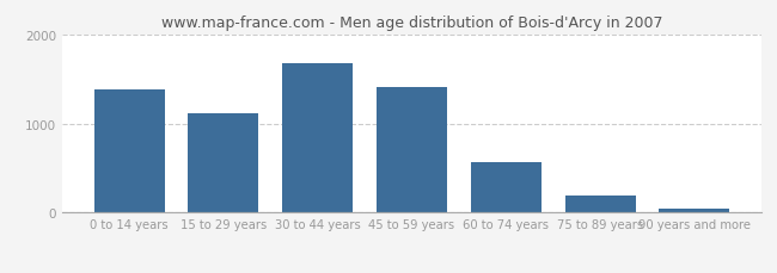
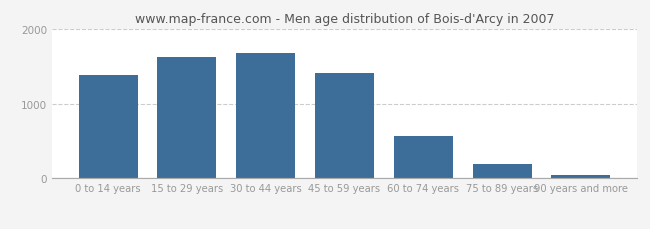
15 to 29 years: 1120 -> 1620
